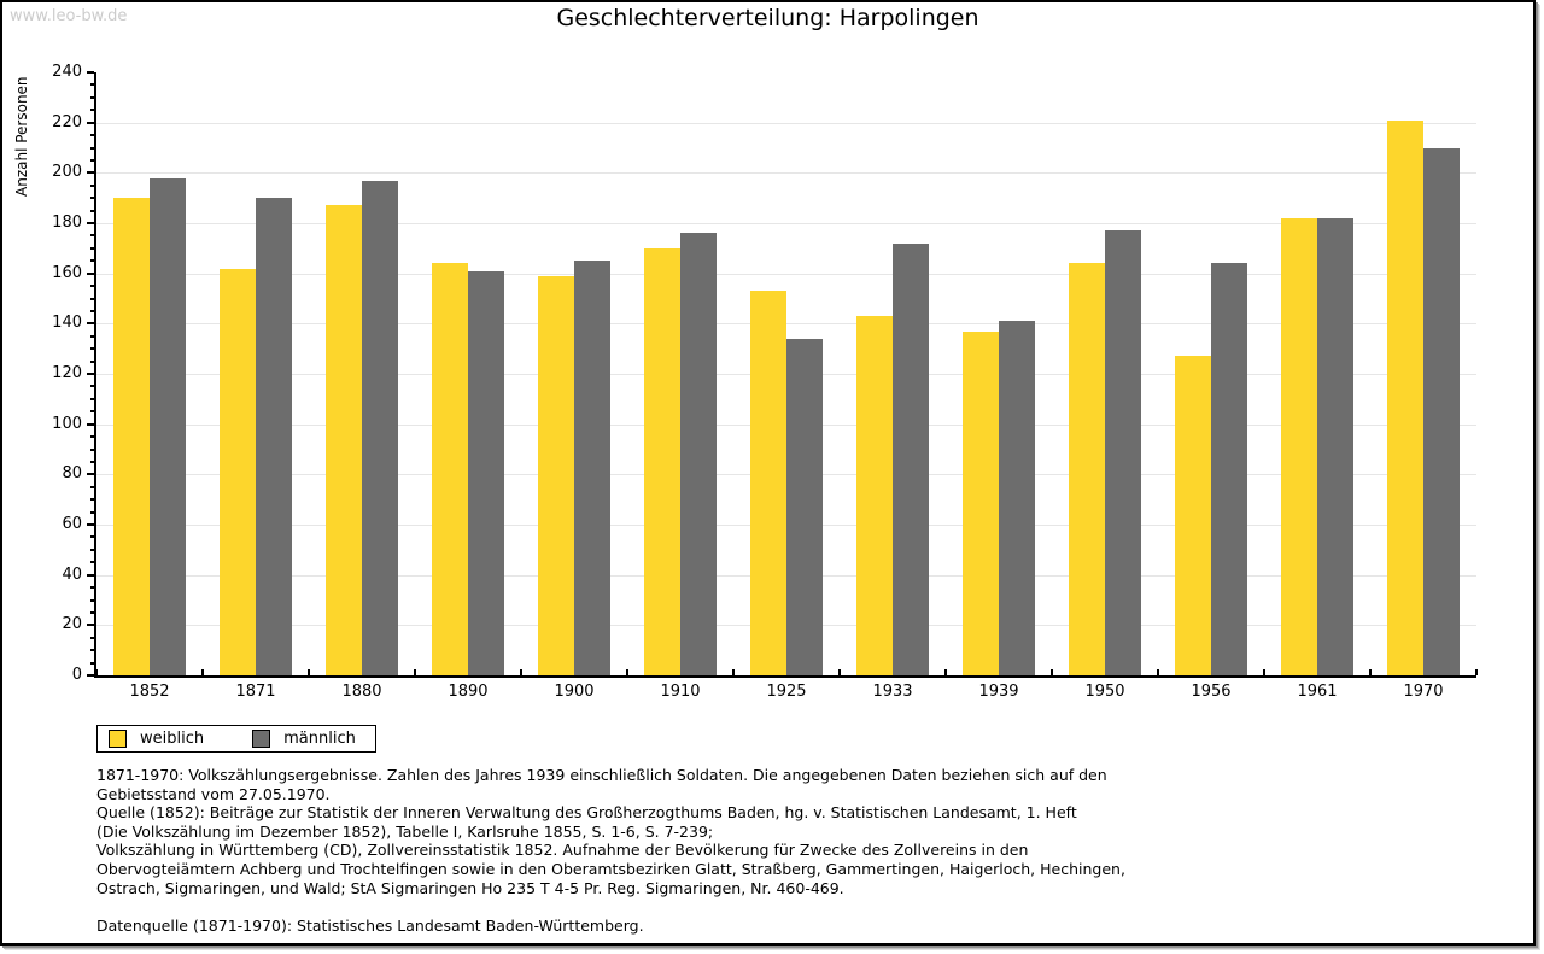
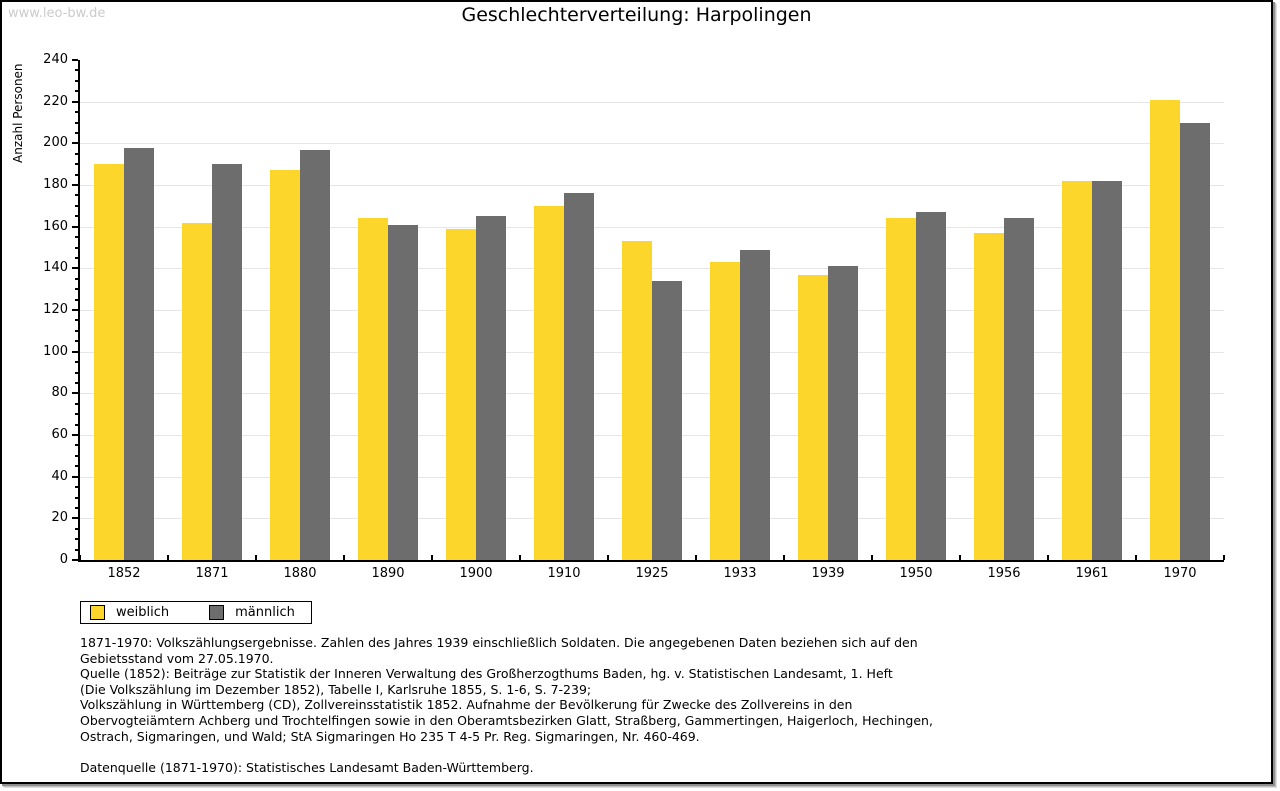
männlich/1933: 172 -> 149
männlich/1950: 177 -> 167
weiblich/1956: 127 -> 157
